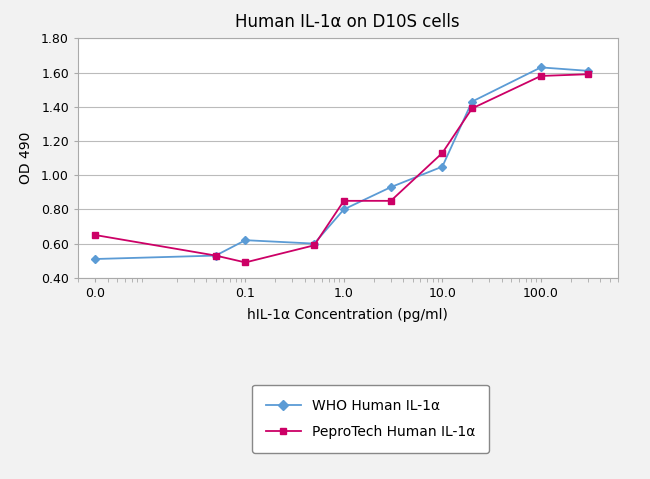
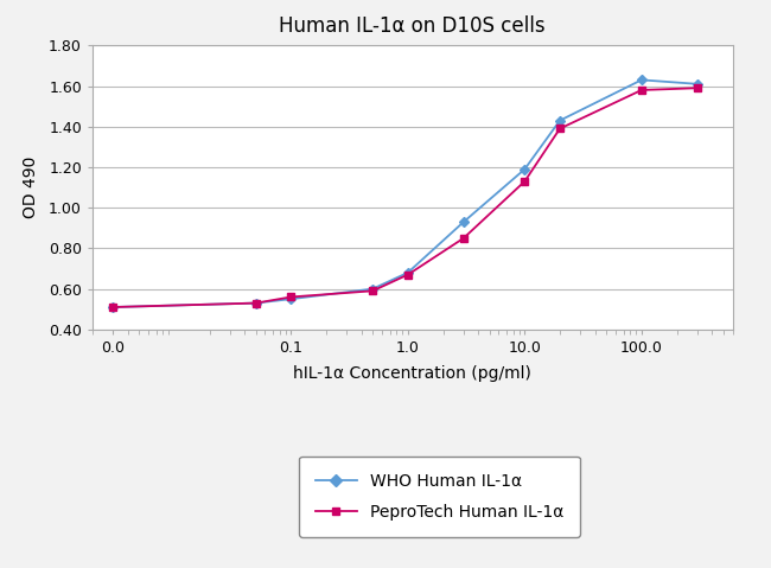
PeproTech Human IL-1α/0.0: 0.65 -> 0.51
WHO Human IL-1α/0.1: 0.62 -> 0.55
PeproTech Human IL-1α/0.1: 0.49 -> 0.56
WHO Human IL-1α/1.0: 0.80 -> 0.68
PeproTech Human IL-1α/1.0: 0.85 -> 0.67
WHO Human IL-1α/10.0: 1.05 -> 1.19
